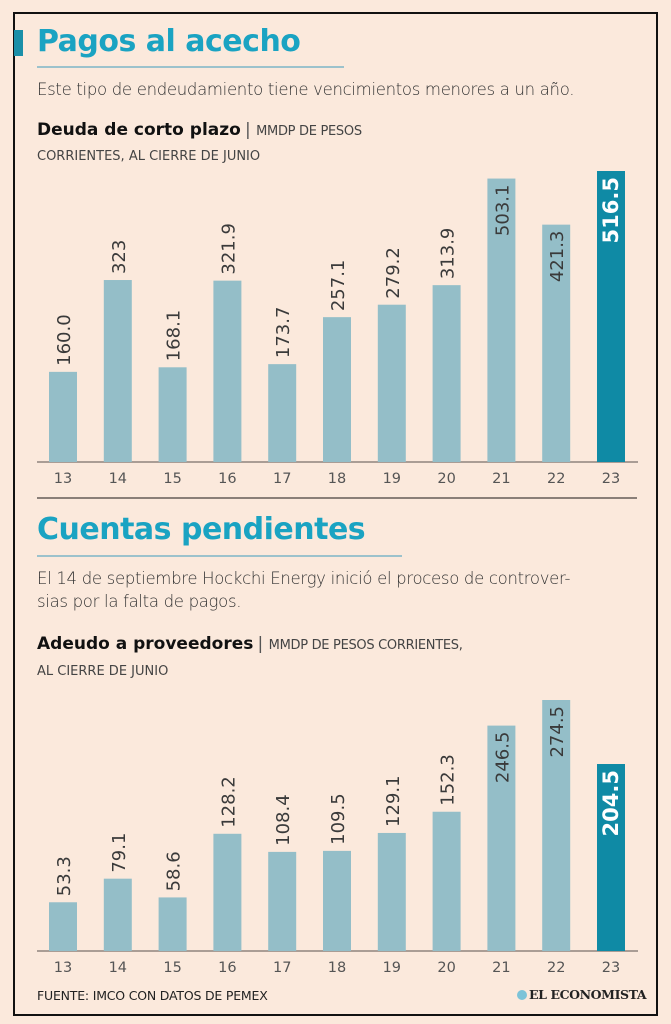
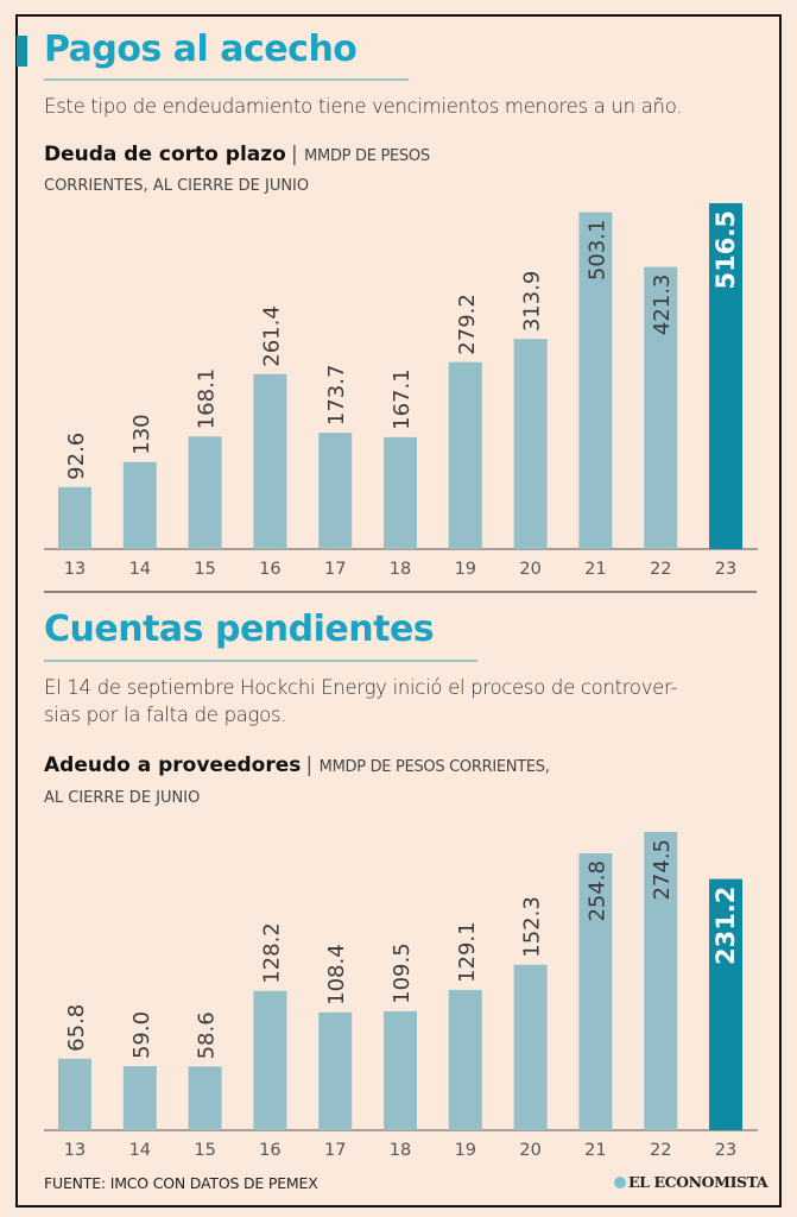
Deuda de corto plazo/13: 160.0 -> 92.6
Deuda de corto plazo/14: 323 -> 130
Deuda de corto plazo/16: 321.9 -> 261.4
Deuda de corto plazo/18: 257.1 -> 167.1
Adeudo a proveedores/13: 53.3 -> 65.8
Adeudo a proveedores/14: 79.1 -> 59.0
Adeudo a proveedores/21: 246.5 -> 254.8
Adeudo a proveedores/23: 204.5 -> 231.2
